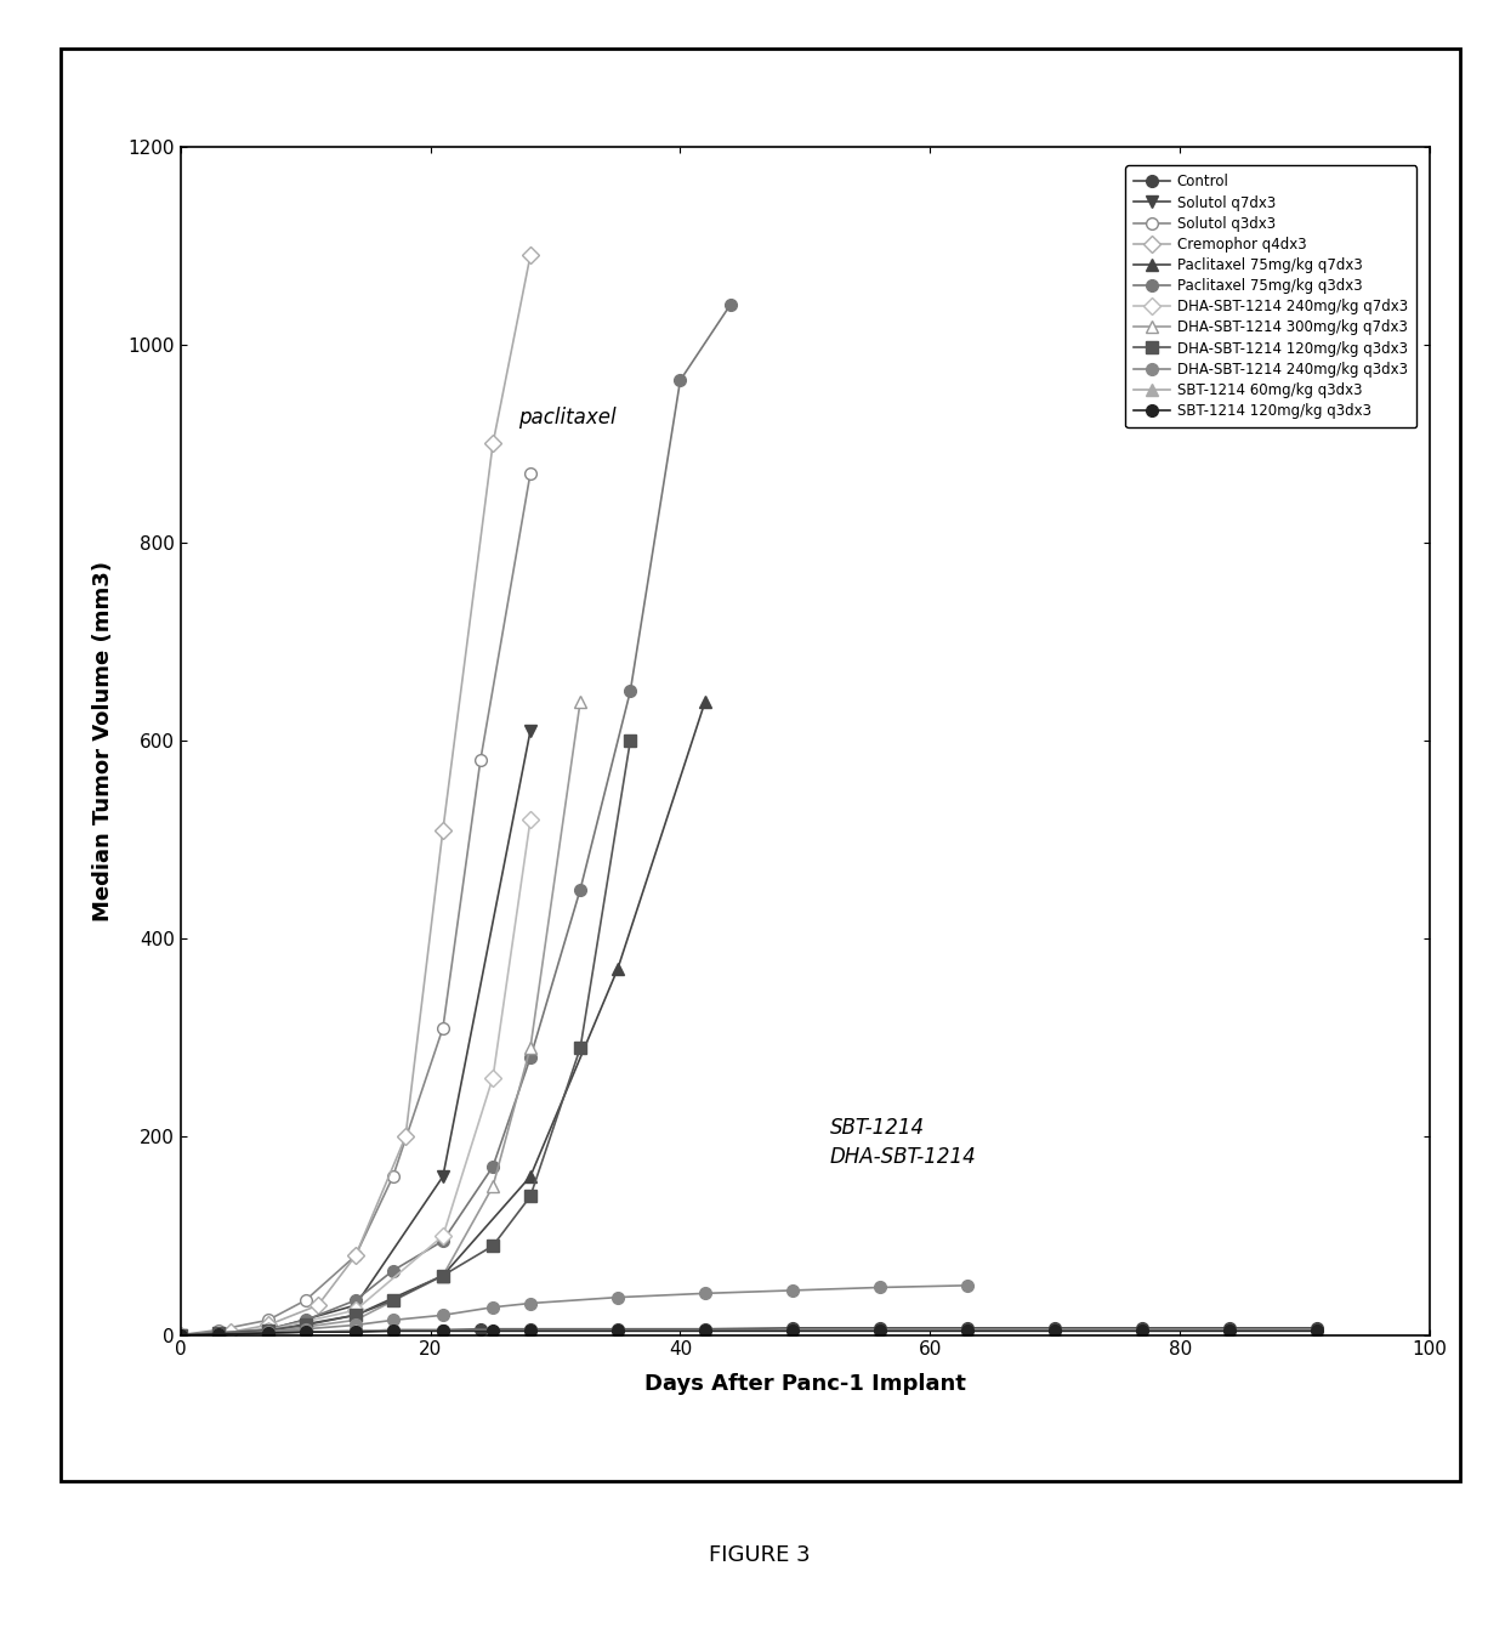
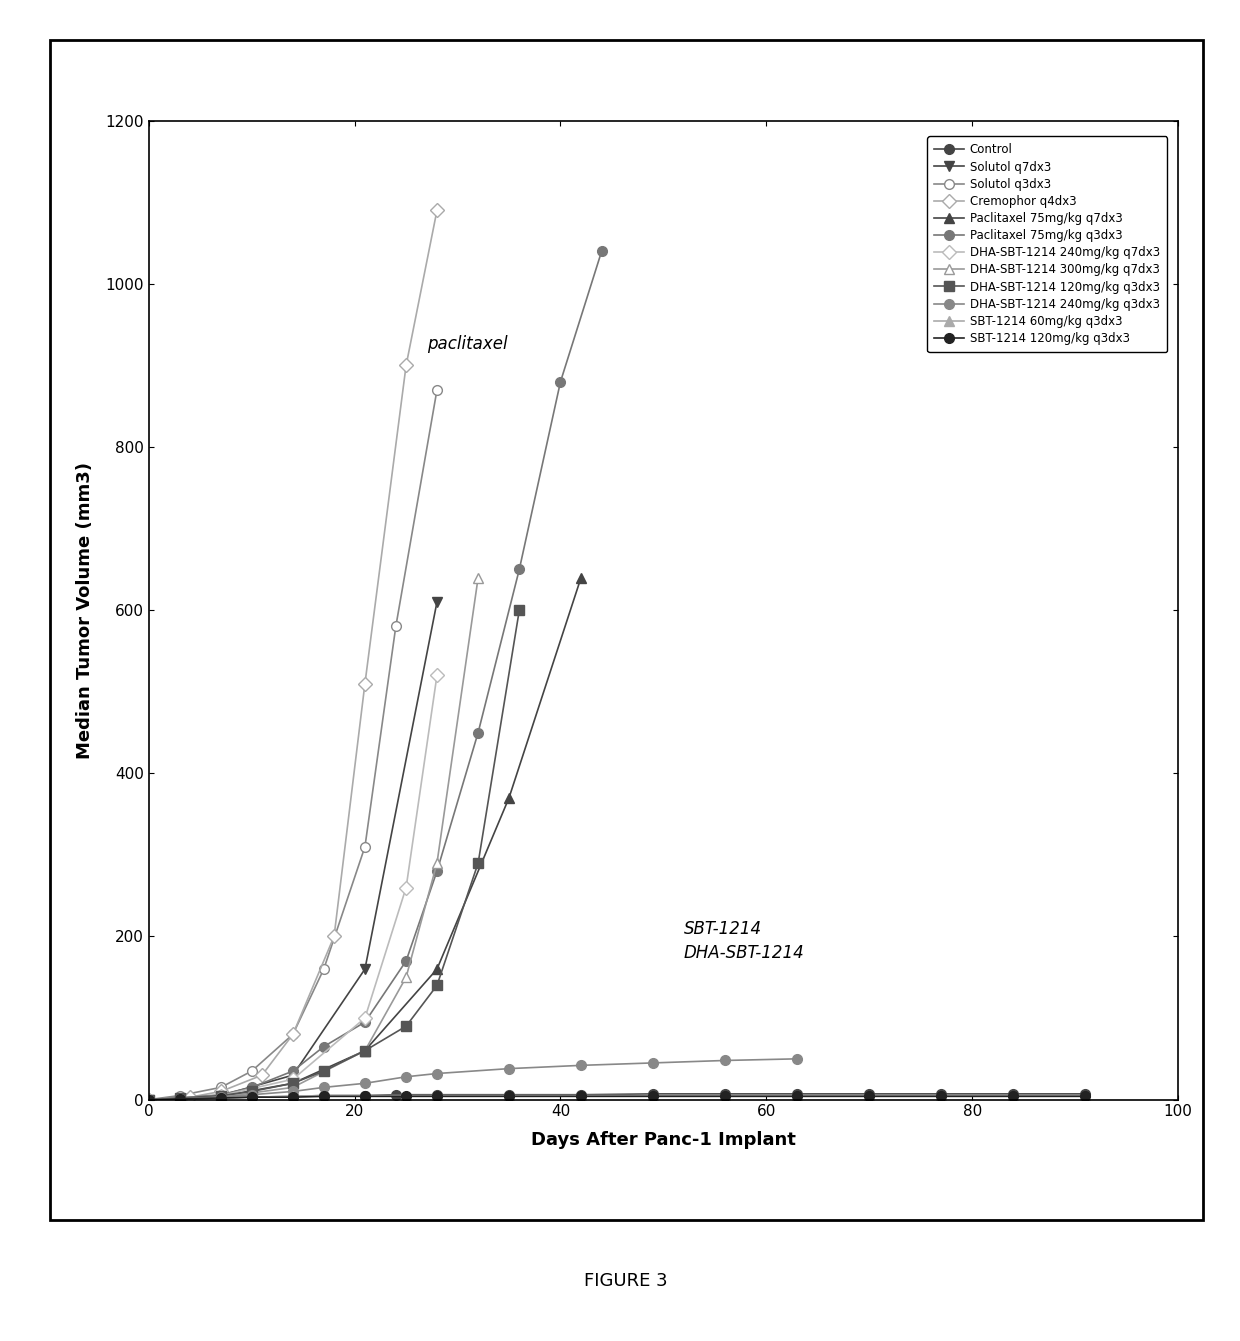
Paclitaxel 75mg/kg q3dx3/40: 964 -> 880
